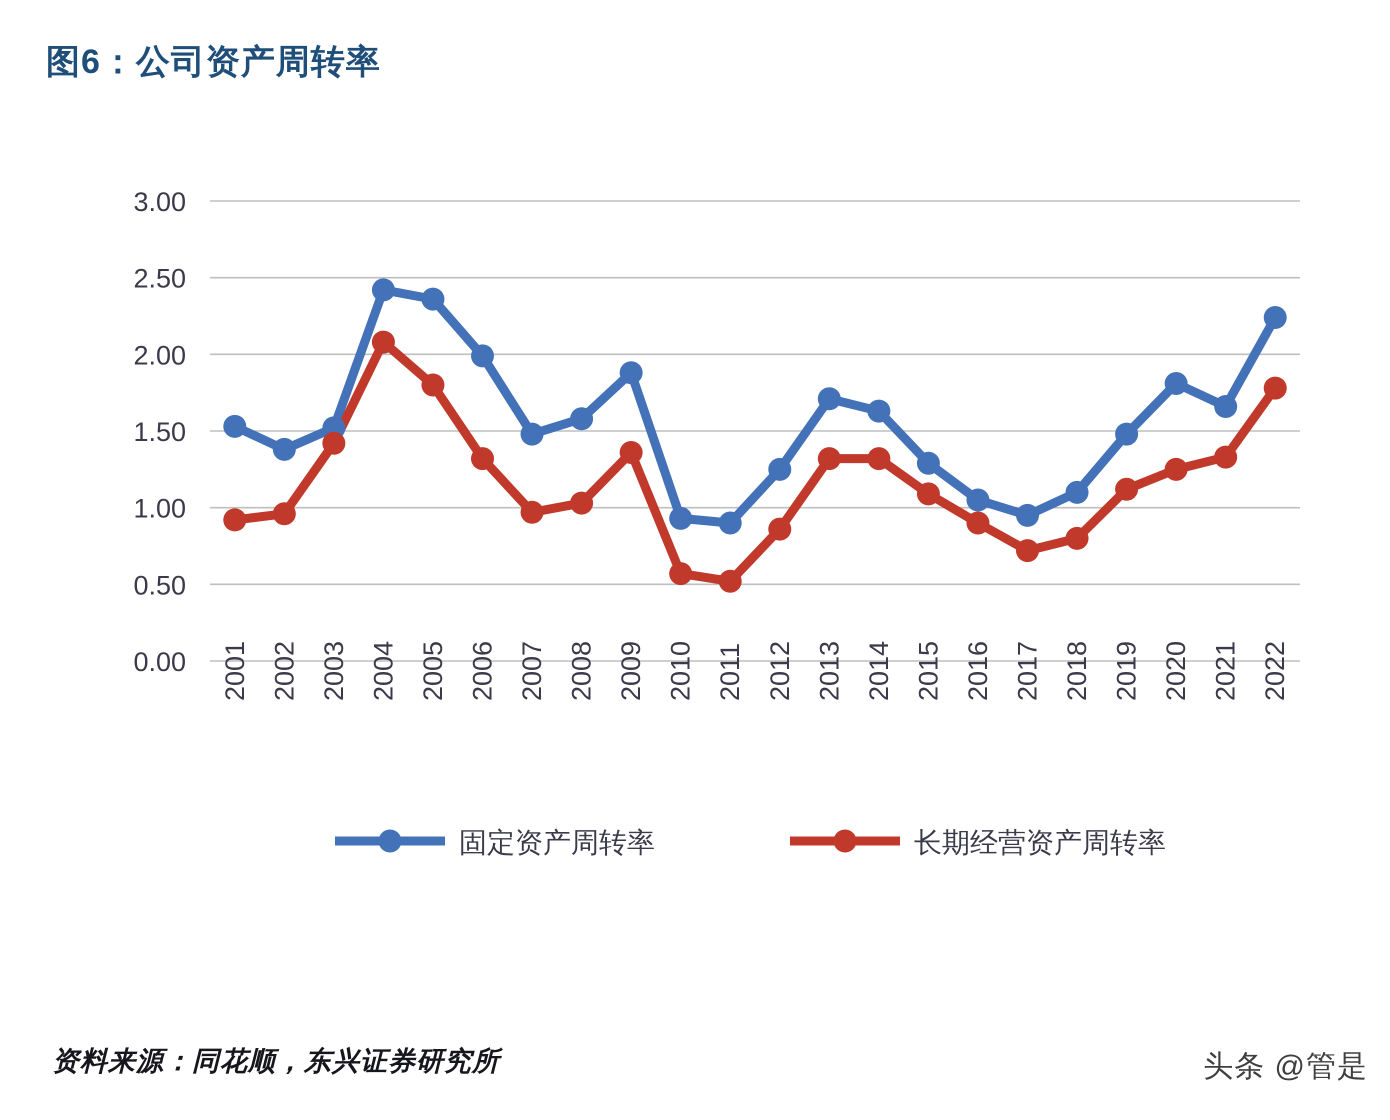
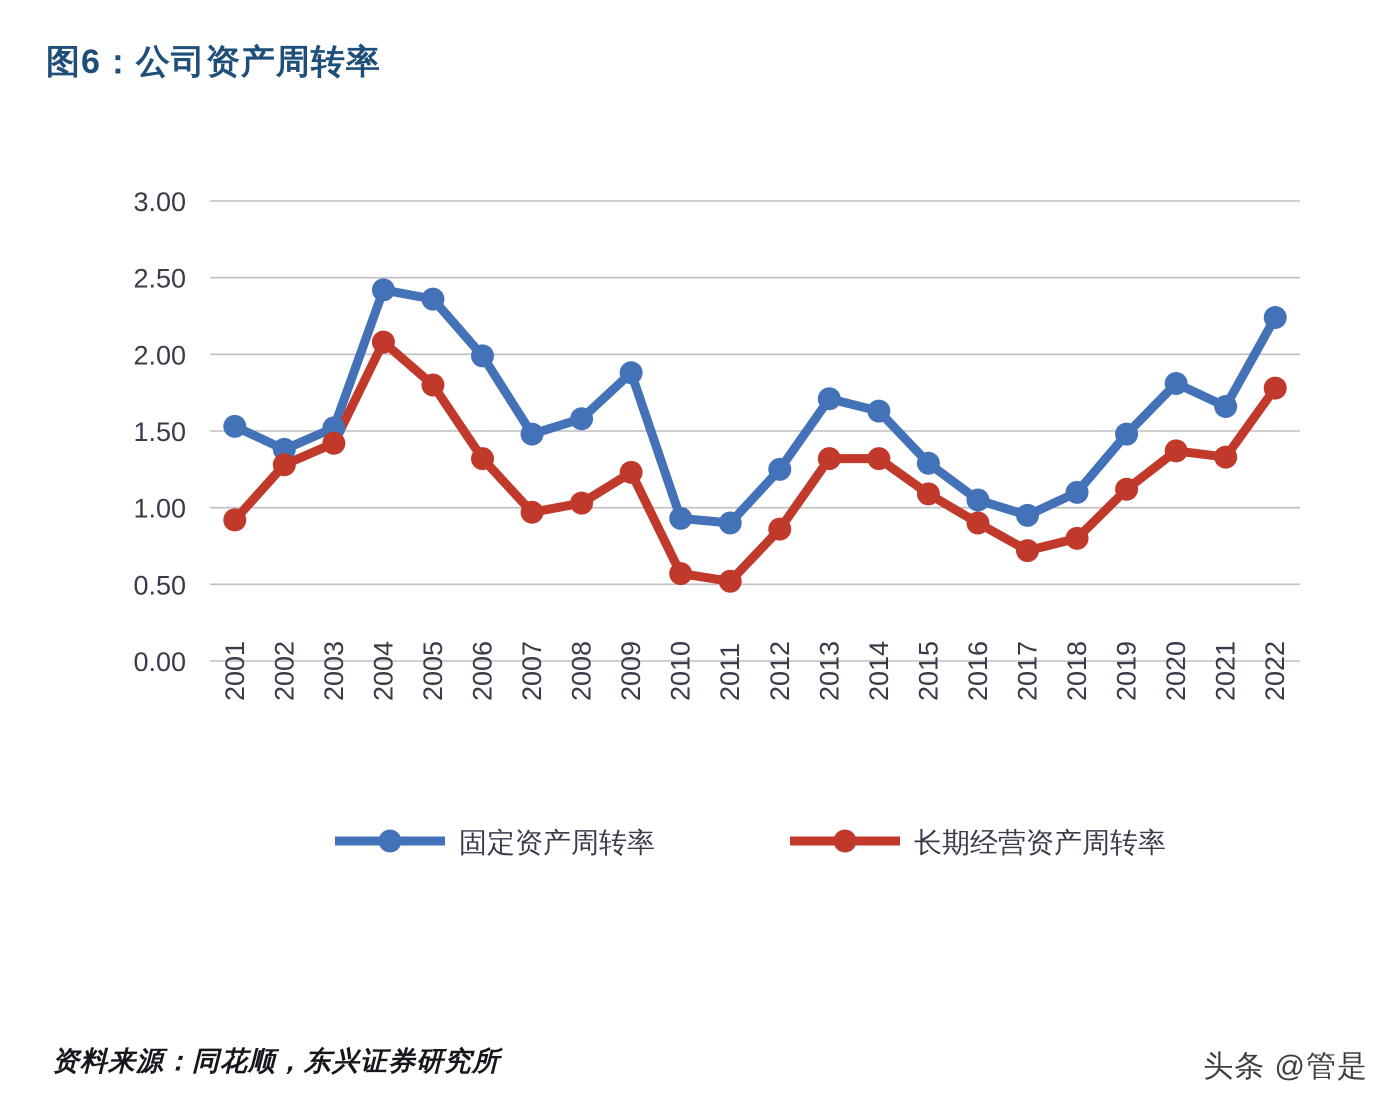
长期经营资产周转率/2002: 0.96 -> 1.28
长期经营资产周转率/2009: 1.36 -> 1.23
长期经营资产周转率/2020: 1.25 -> 1.37
